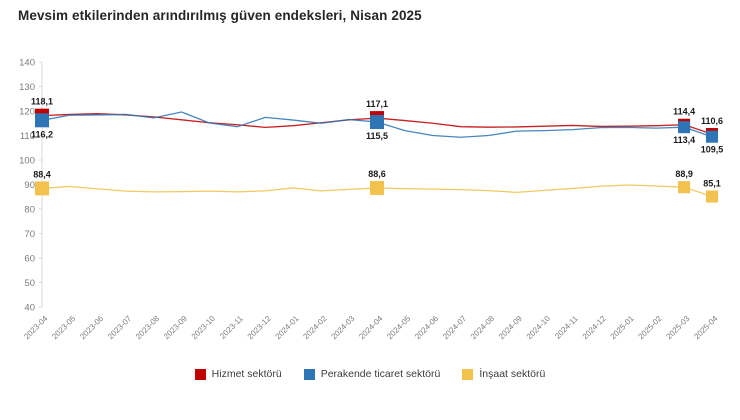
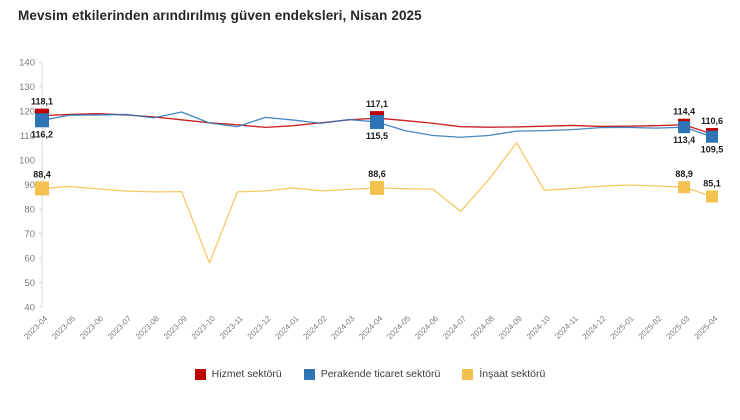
İnşaat sektörü/2023-10: 87 -> 58
İnşaat sektörü/2024-07: 88 -> 79
İnşaat sektörü/2024-08: 88 -> 92
İnşaat sektörü/2024-09: 87 -> 107
